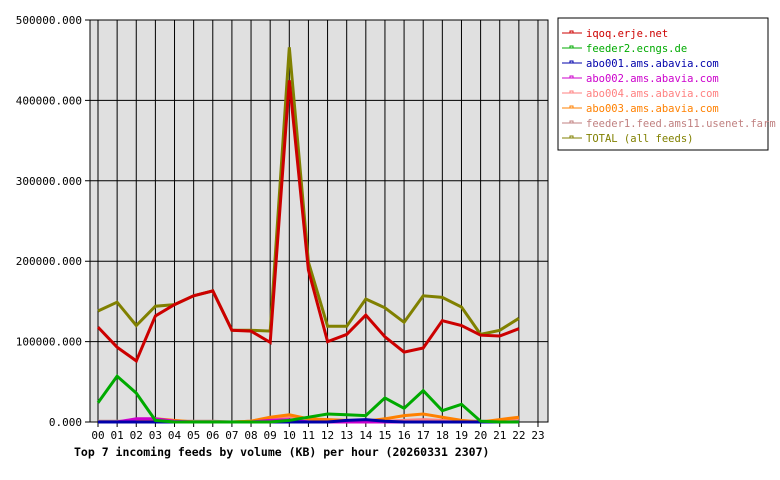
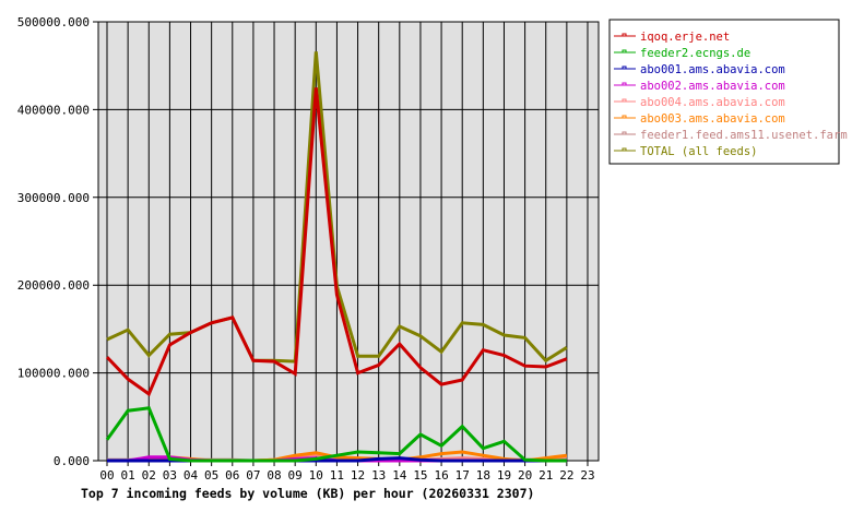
feeder2.ecngs.de/02: 40000 -> 60000
TOTAL (all feeds)/20: 110000 -> 140000
